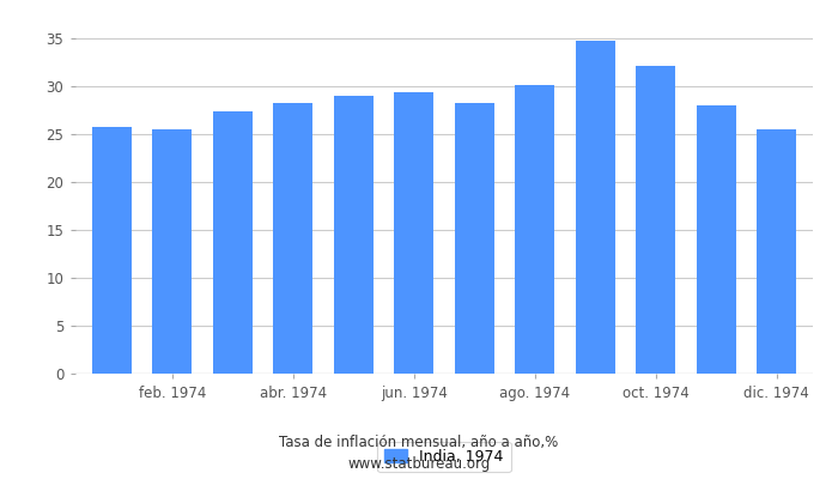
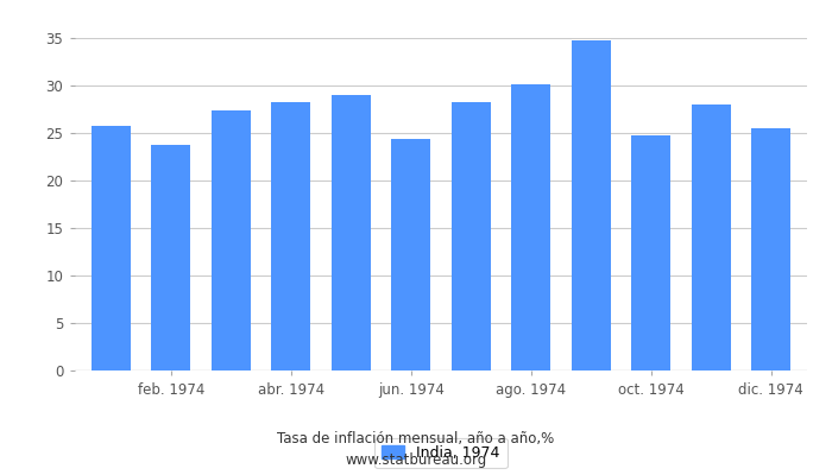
feb. 1974: 25.5 -> 23.8
jun. 1974: 29.4 -> 24.4
oct. 1974: 32.1 -> 24.8
